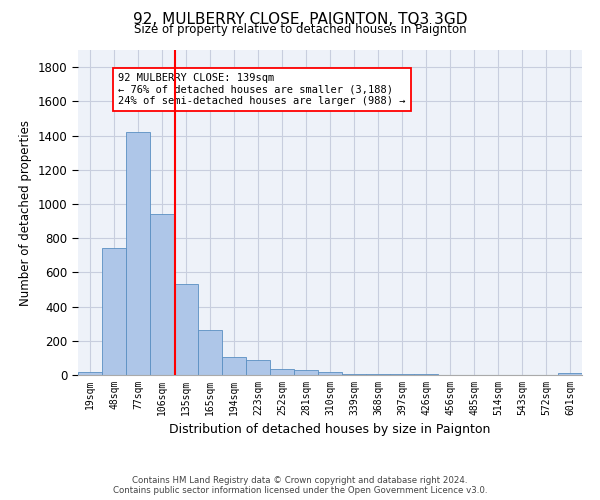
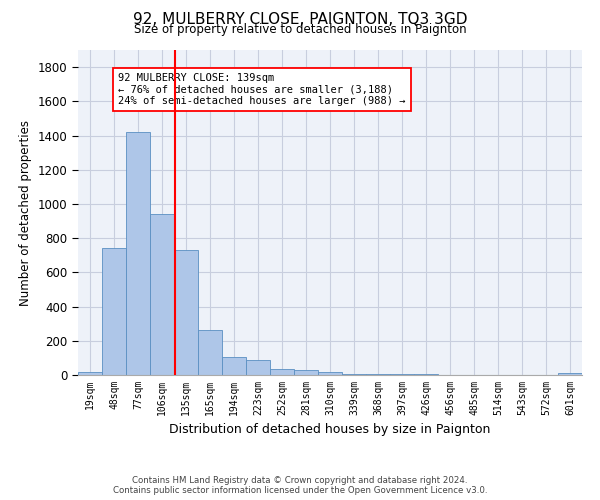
135sqm: 530 -> 730
